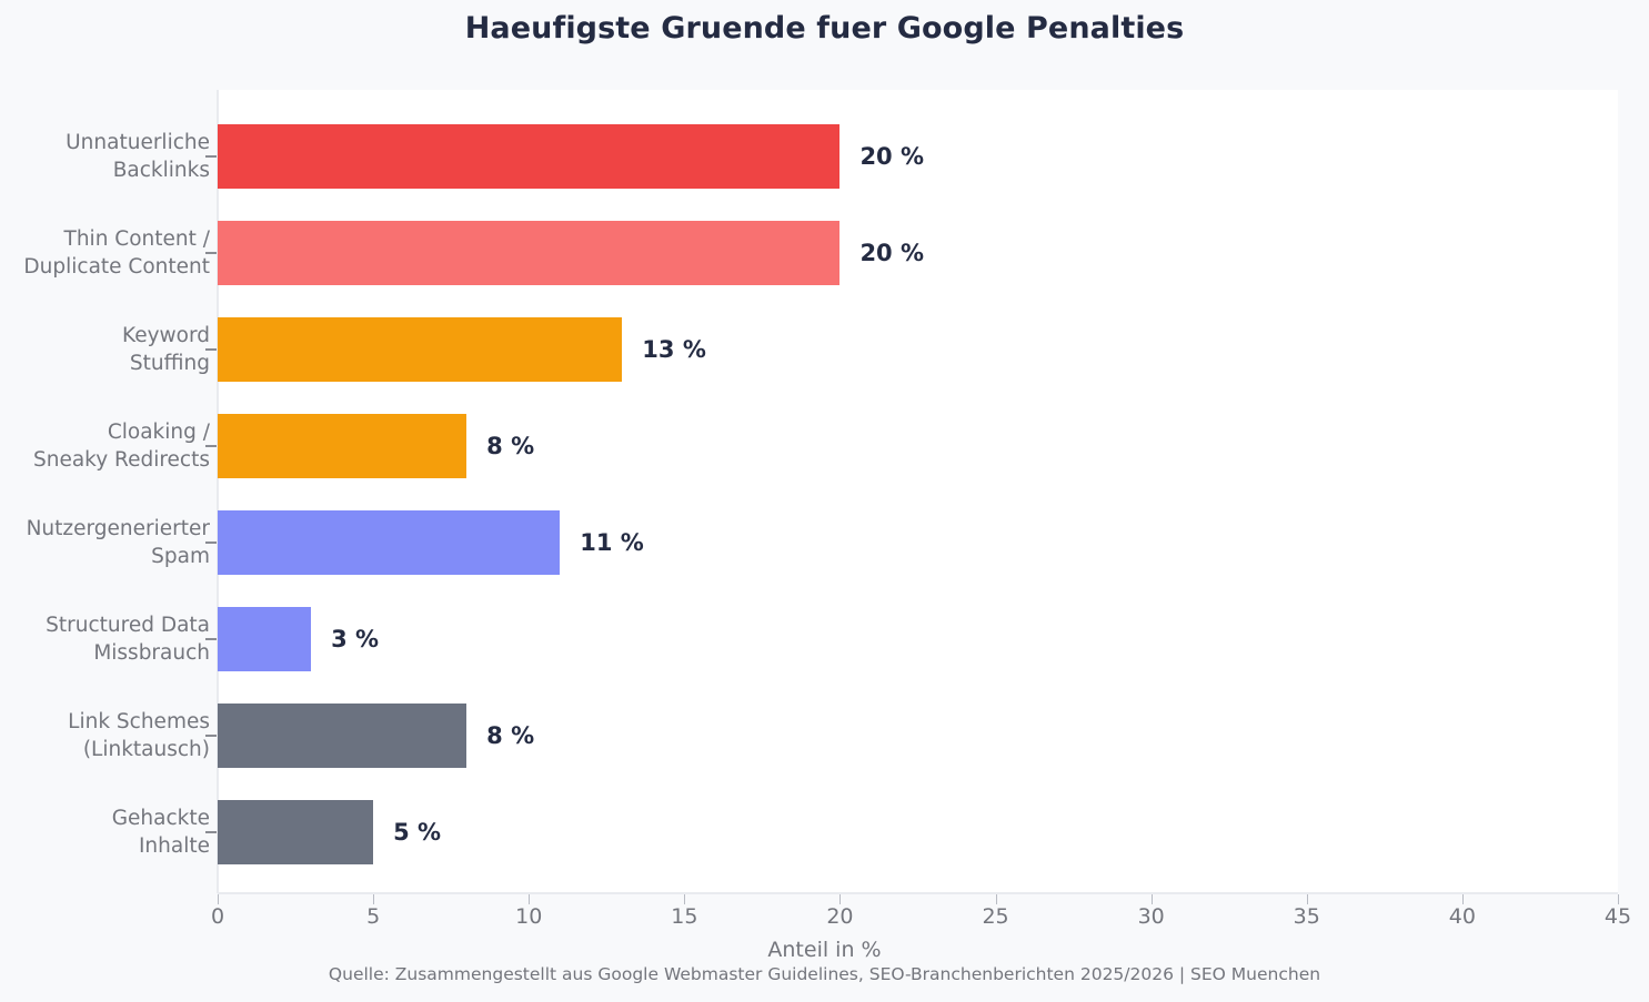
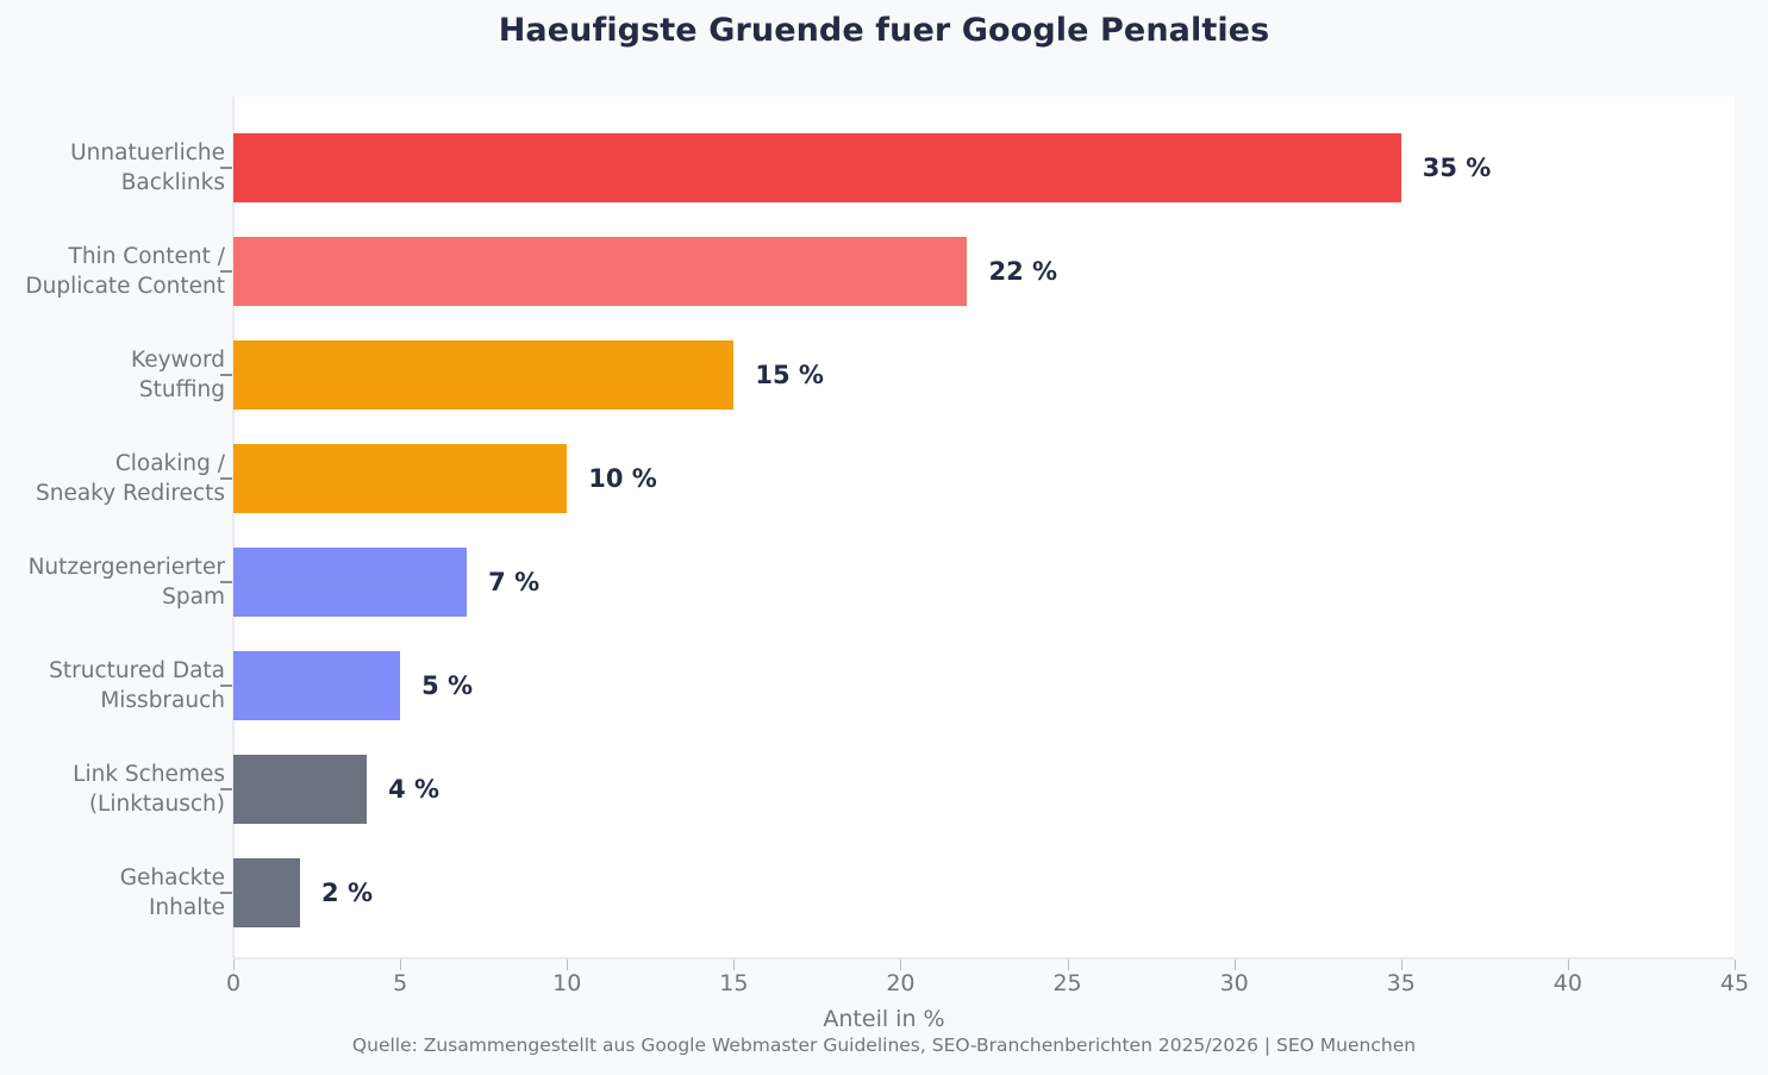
Unnatuerliche Backlinks: 20 -> 35
Thin Content / Duplicate Content: 20 -> 22
Keyword Stuffing: 13 -> 15
Cloaking / Sneaky Redirects: 8 -> 10
Nutzergenerierter Spam: 11 -> 7
Structured Data Missbrauch: 3 -> 5
Link Schemes (Linktausch): 8 -> 4
Gehackte Inhalte: 5 -> 2
